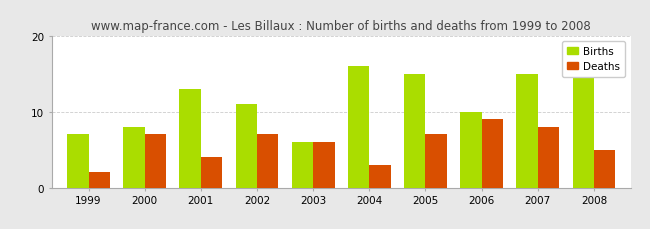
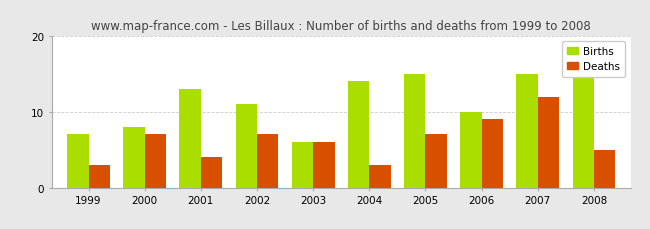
Deaths/1999: 2 -> 3
Births/2004: 16 -> 14
Deaths/2007: 8 -> 12
